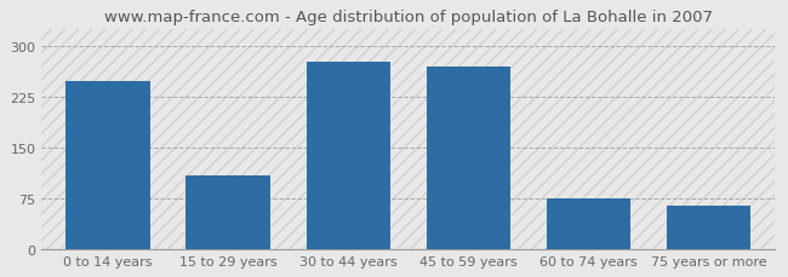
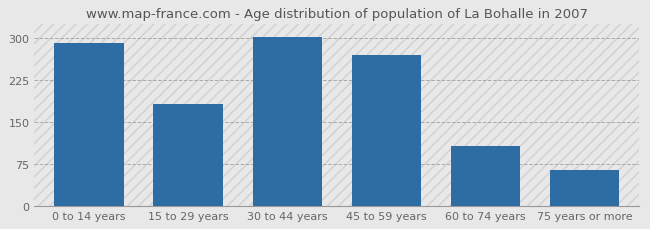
0 to 14 years: 248 -> 292
15 to 29 years: 108 -> 183
30 to 44 years: 278 -> 302
60 to 74 years: 74 -> 107
